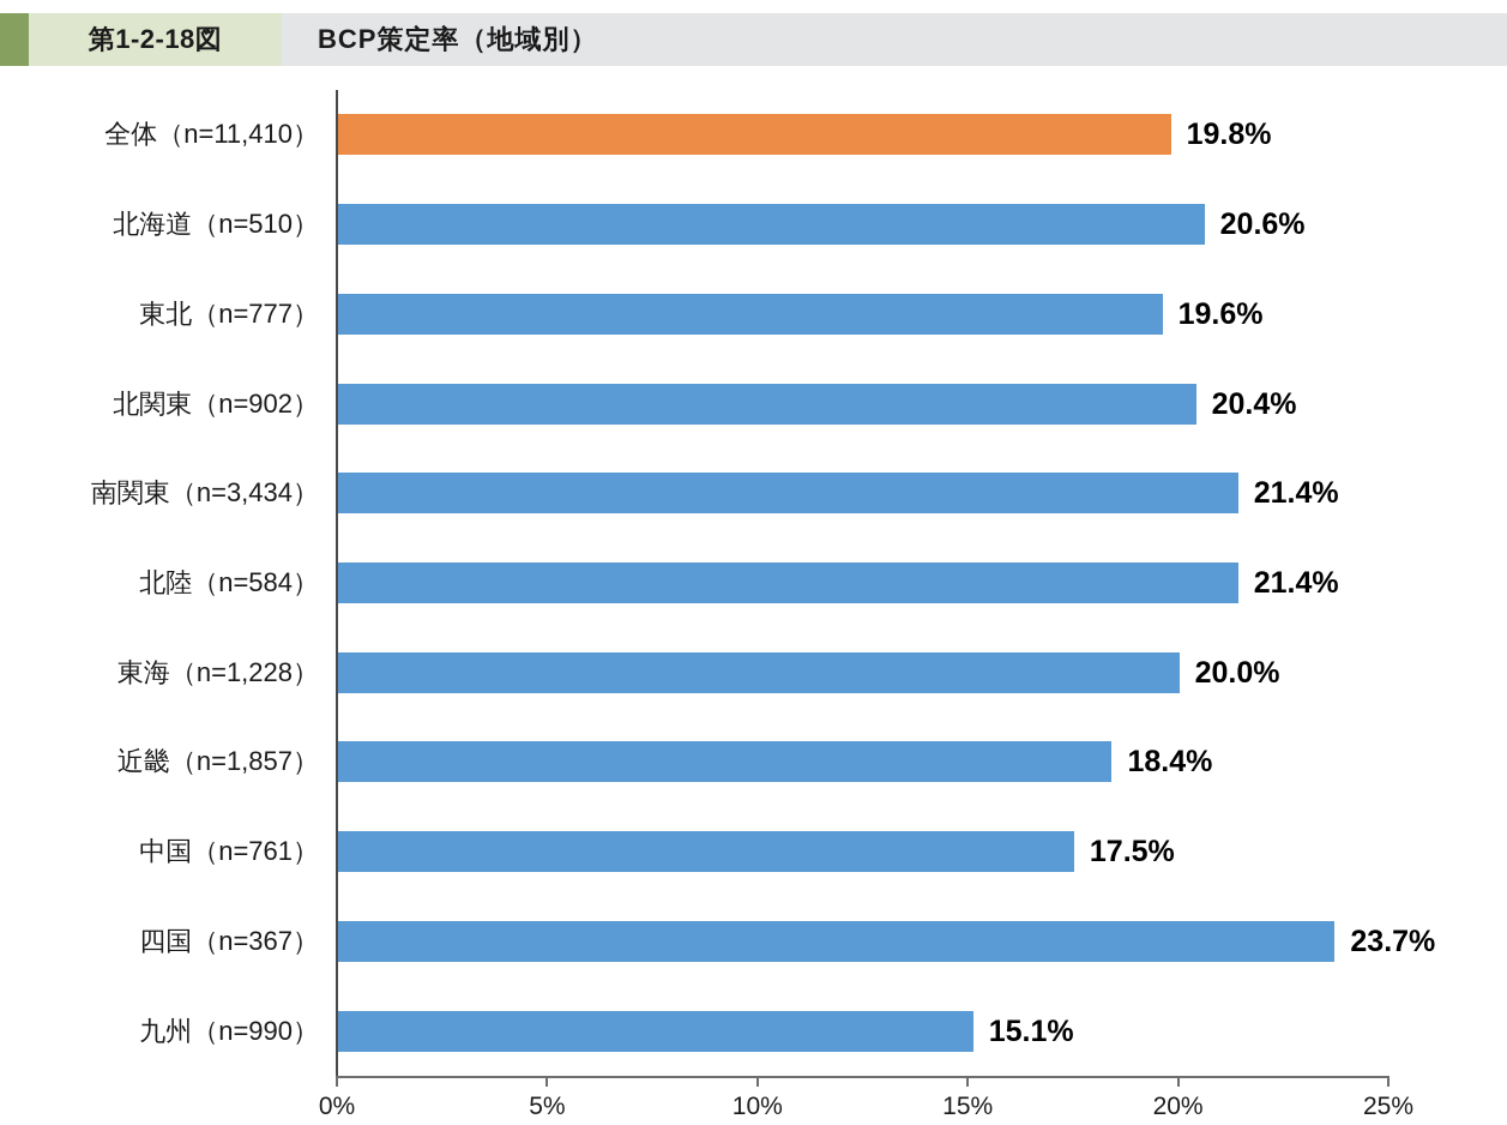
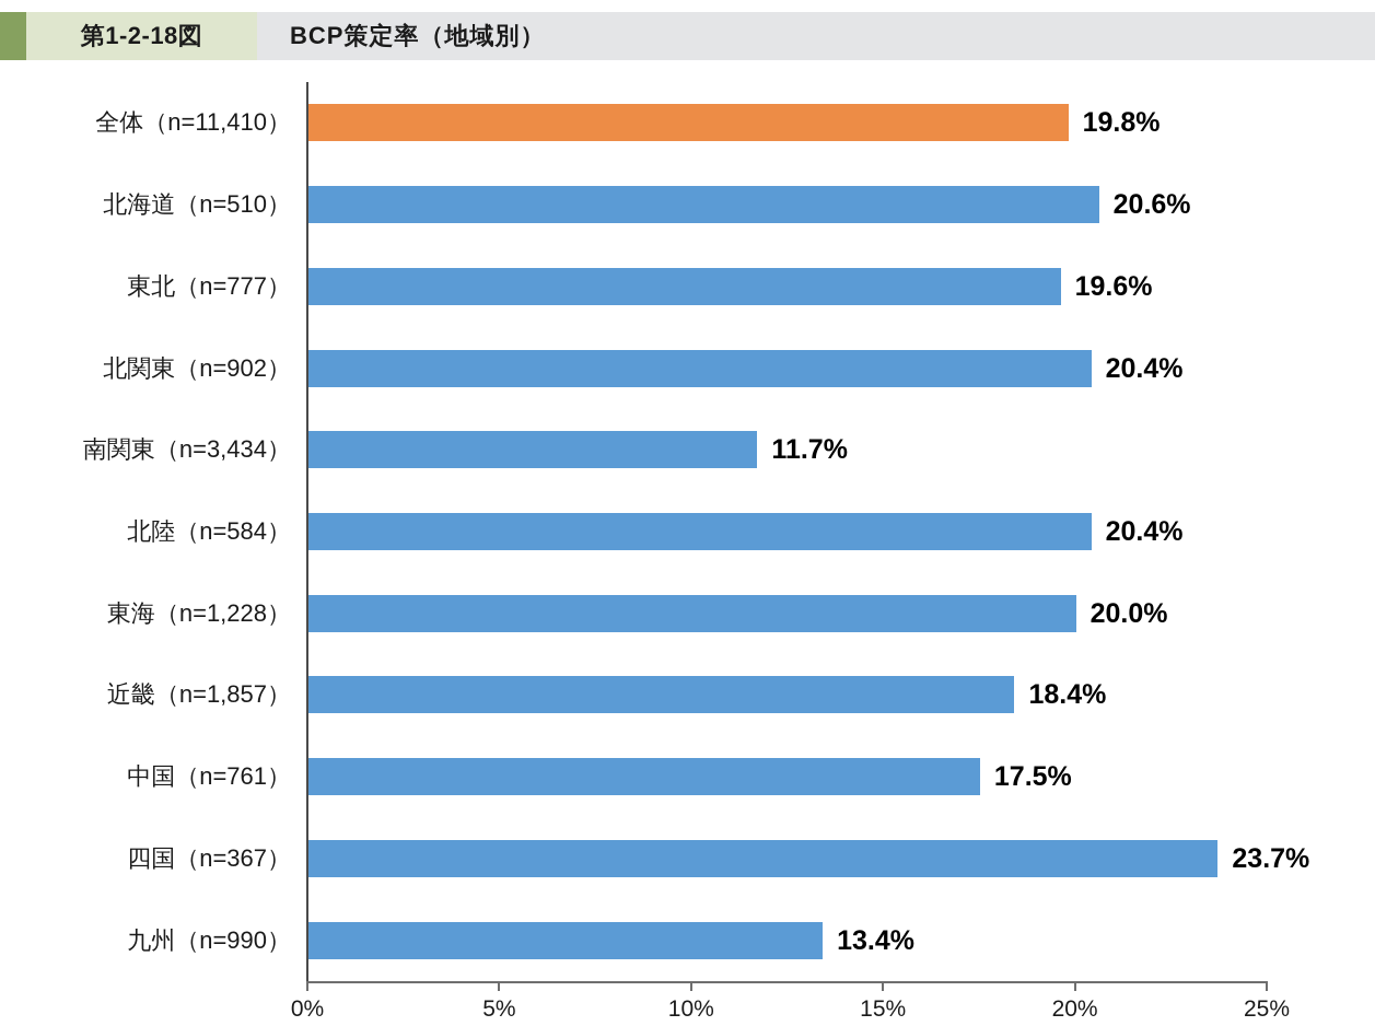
南関東（n=3,434）: 21.4% -> 11.7%
北陸（n=584）: 21.4% -> 20.4%
九州（n=990）: 15.1% -> 13.4%
